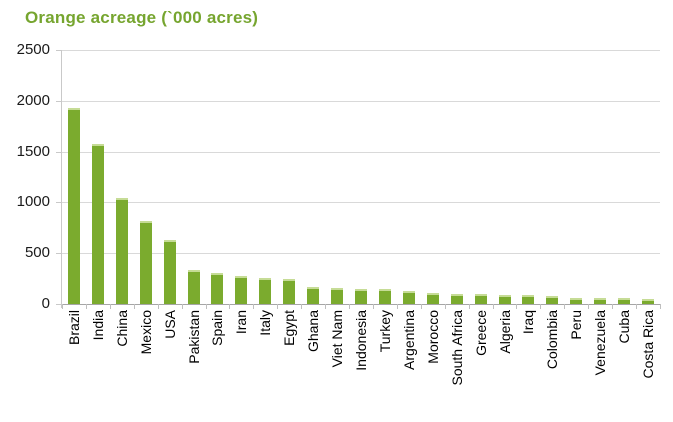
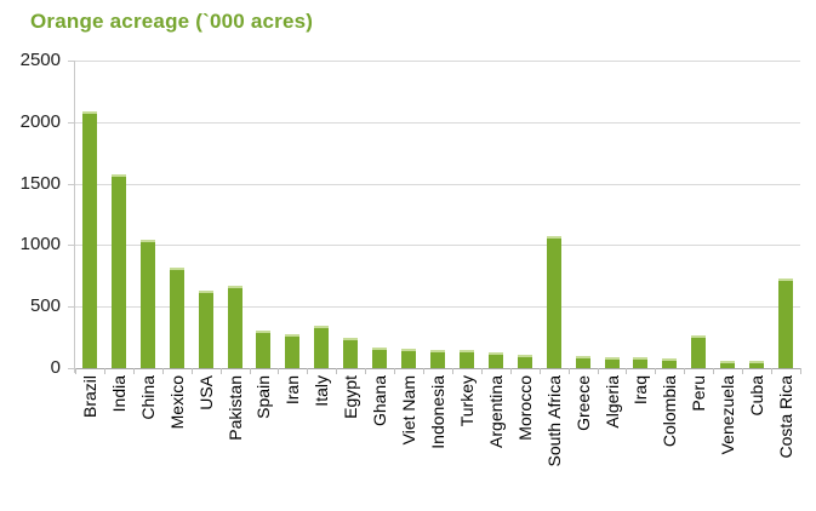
Brazil: 1930 -> 2090
Pakistan: 340 -> 670
Italy: 260 -> 340
South Africa: 100 -> 1070
Peru: 60 -> 270
Costa Rica: 50 -> 730
